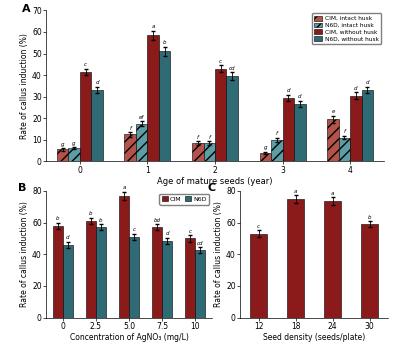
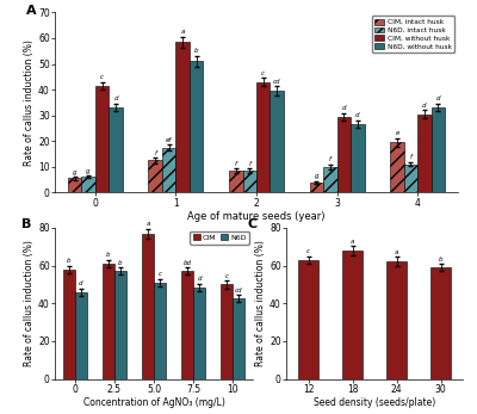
12: 53 -> 63
18: 75 -> 68
24: 74 -> 62
